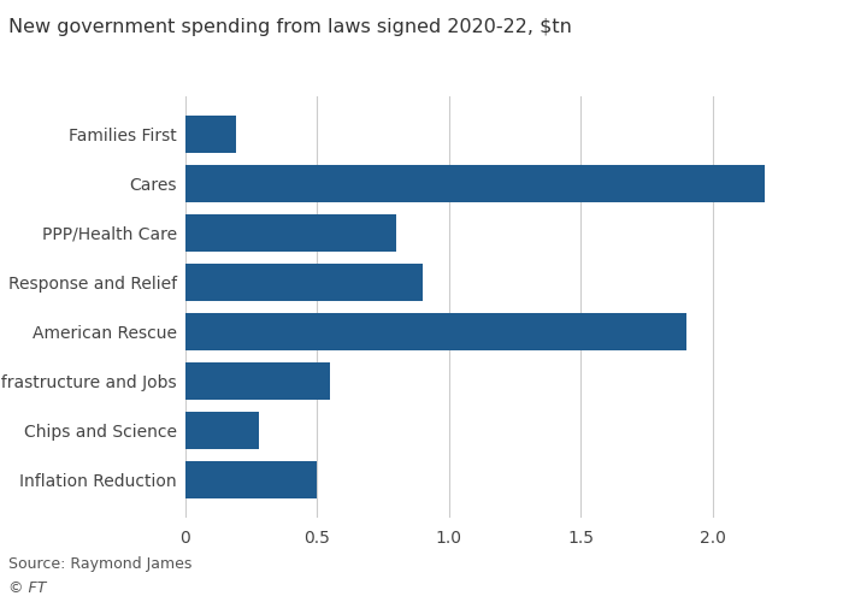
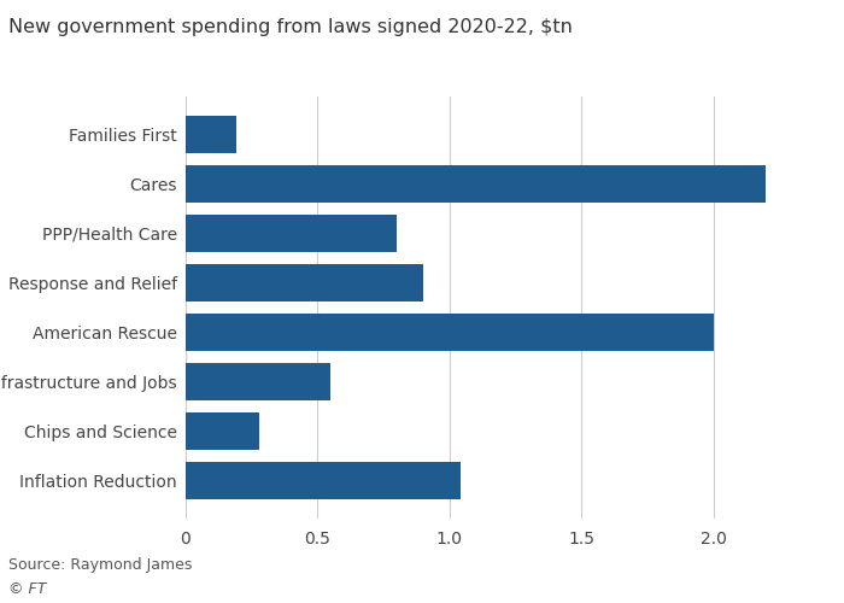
American Rescue: 1.90 -> 2.00
Inflation Reduction: 0.50 -> 1.04
